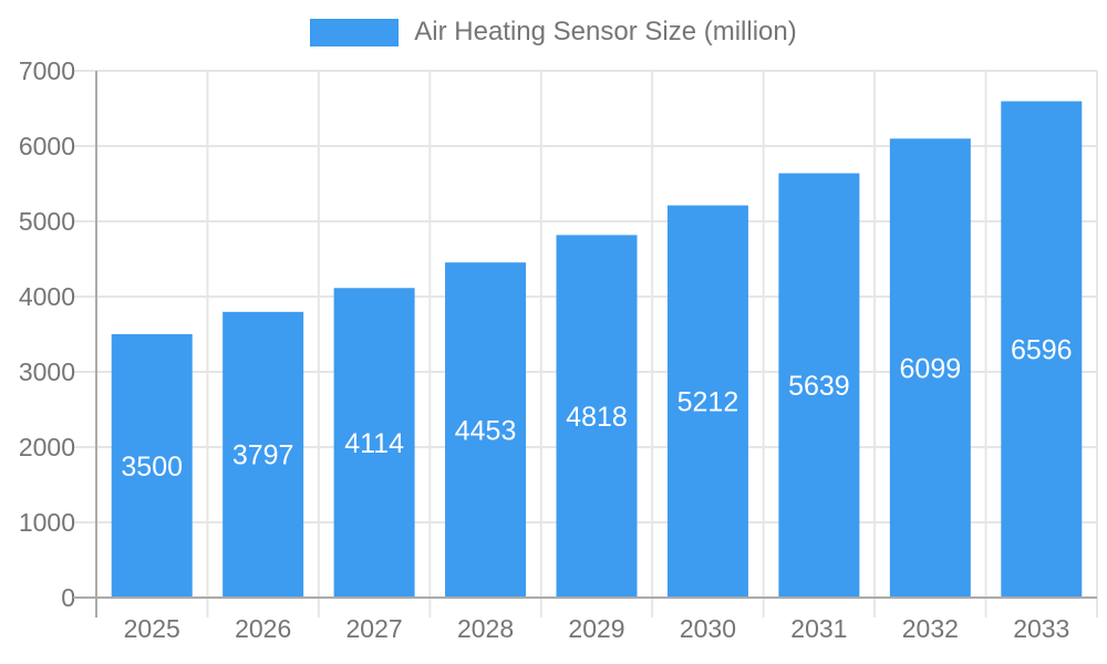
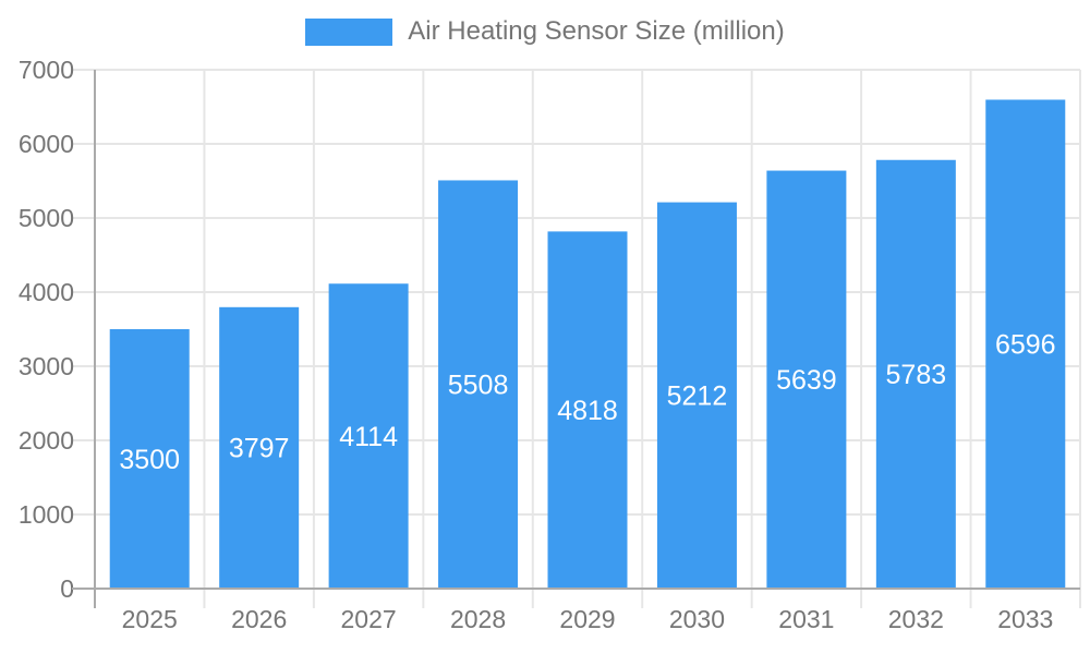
2028: 4453 -> 5508
2032: 6099 -> 5783
